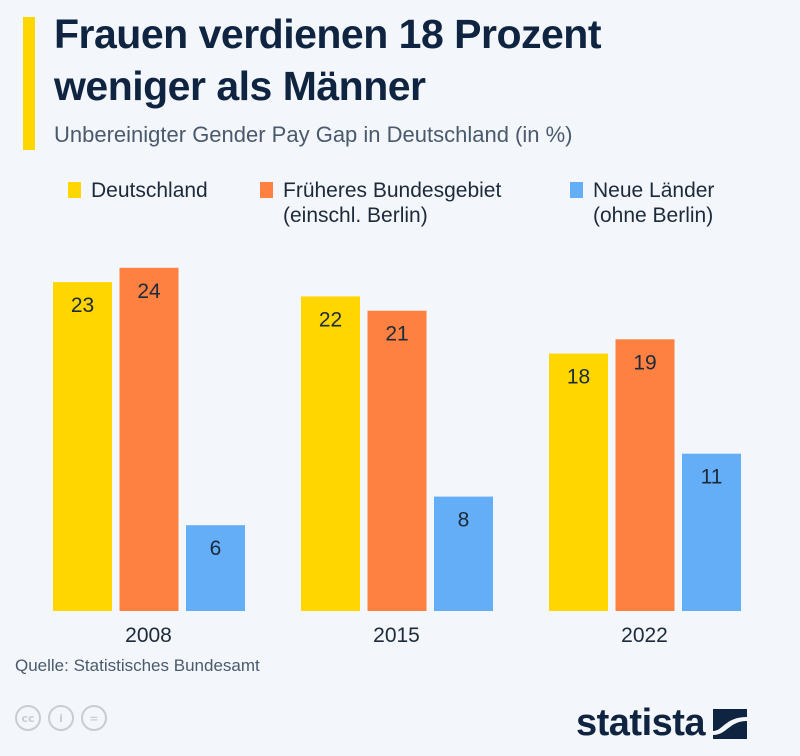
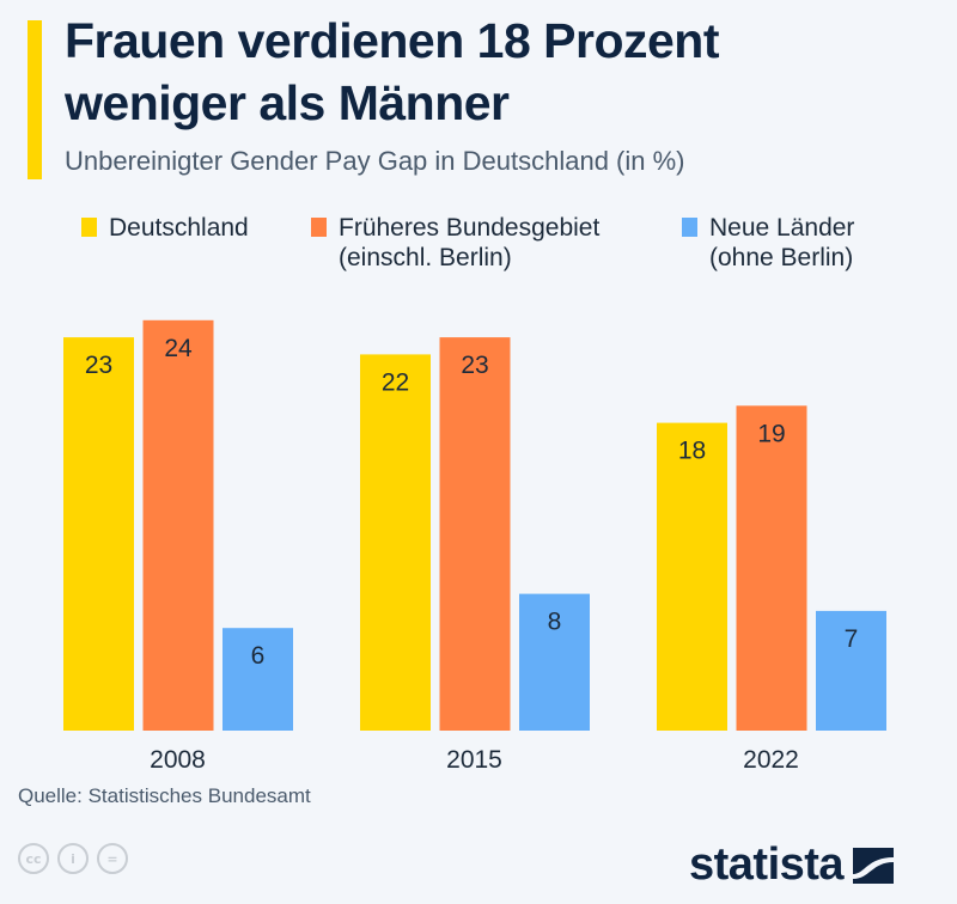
Früheres Bundesgebiet (einschl. Berlin)/2015: 21 -> 23
Neue Länder (ohne Berlin)/2022: 11 -> 7
